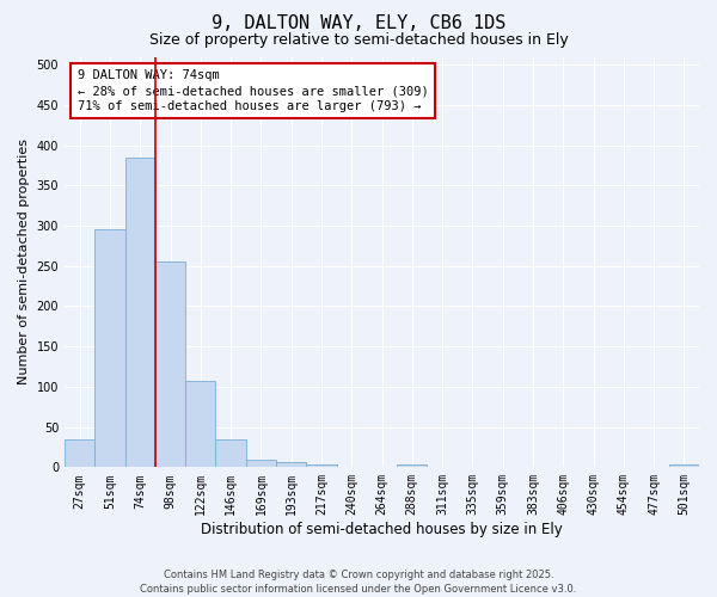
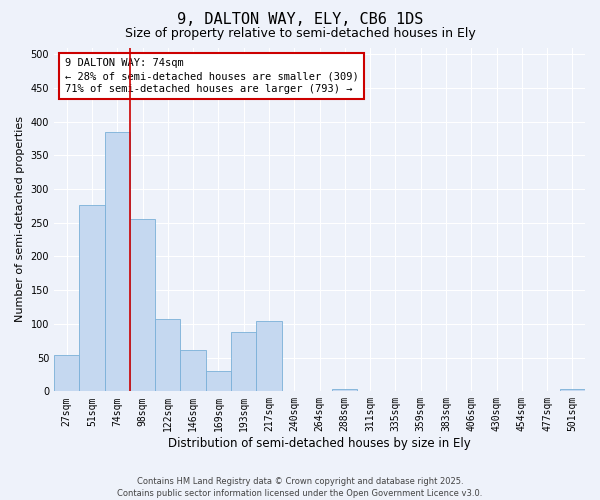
27sqm: 35 -> 54
51sqm: 295 -> 276
146sqm: 35 -> 62
169sqm: 10 -> 30
193sqm: 6 -> 88
217sqm: 4 -> 104
